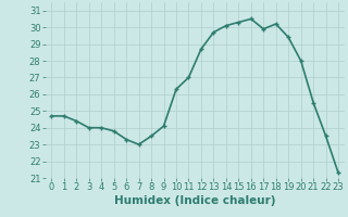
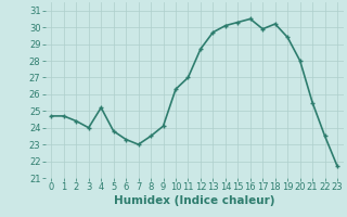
4: 24.0 -> 25.2
23: 21.3 -> 21.7
